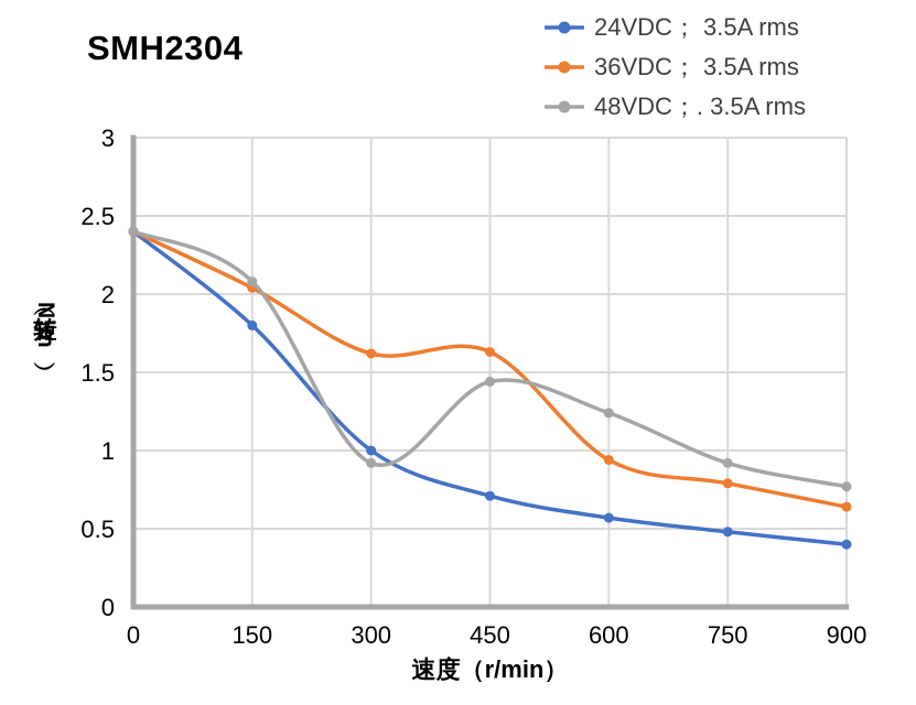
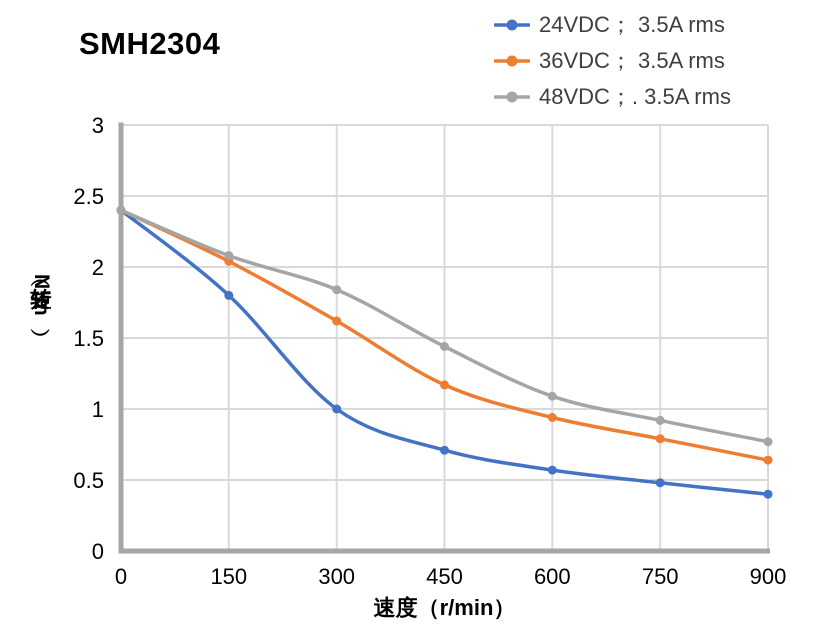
48VDC；. 3.5A rms/300: 0.92 -> 1.84
36VDC； 3.5A rms/450: 1.63 -> 1.17
48VDC；. 3.5A rms/600: 1.24 -> 1.09
